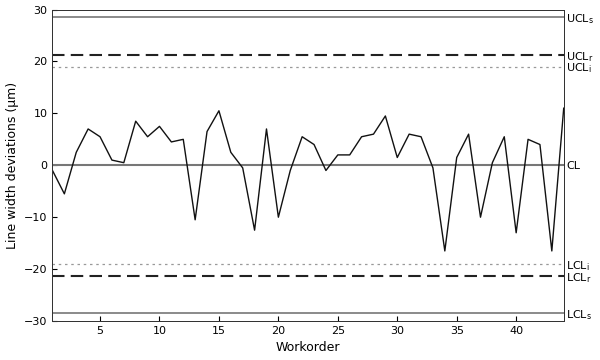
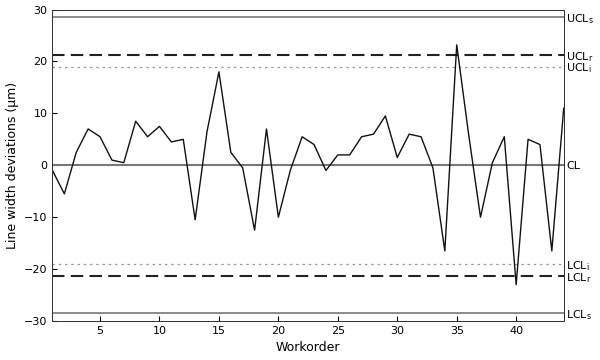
15: 10.5 -> 18.0
35: 1.5 -> 23.2
40: -13.0 -> -23.0
